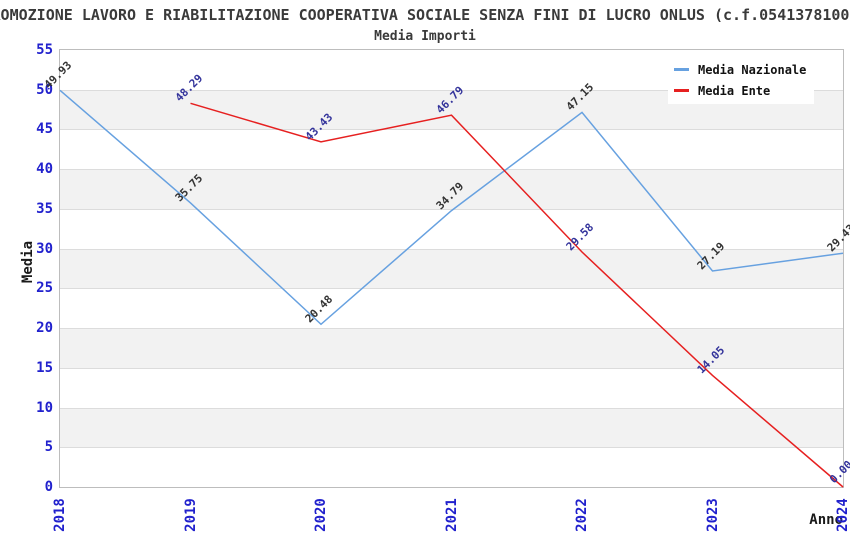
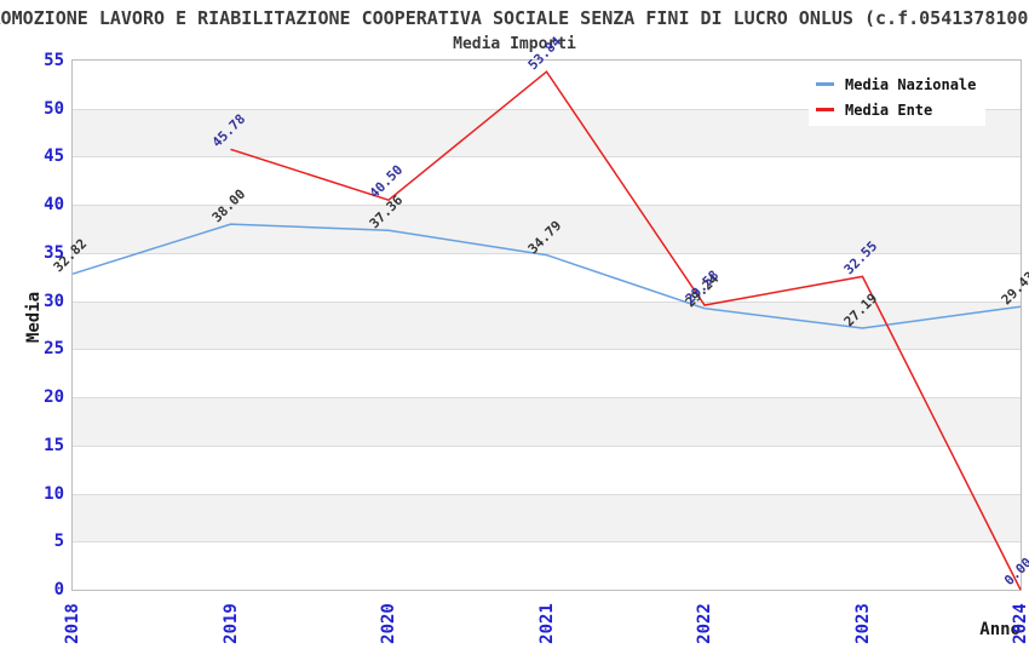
Media Nazionale/2018: 49.93 -> 32.82
Media Nazionale/2019: 35.75 -> 38.00
Media Ente/2019: 48.29 -> 45.78
Media Nazionale/2020: 20.48 -> 37.36
Media Ente/2020: 43.43 -> 40.50
Media Ente/2021: 46.79 -> 53.84
Media Nazionale/2022: 47.15 -> 29.24
Media Ente/2023: 14.05 -> 32.55
